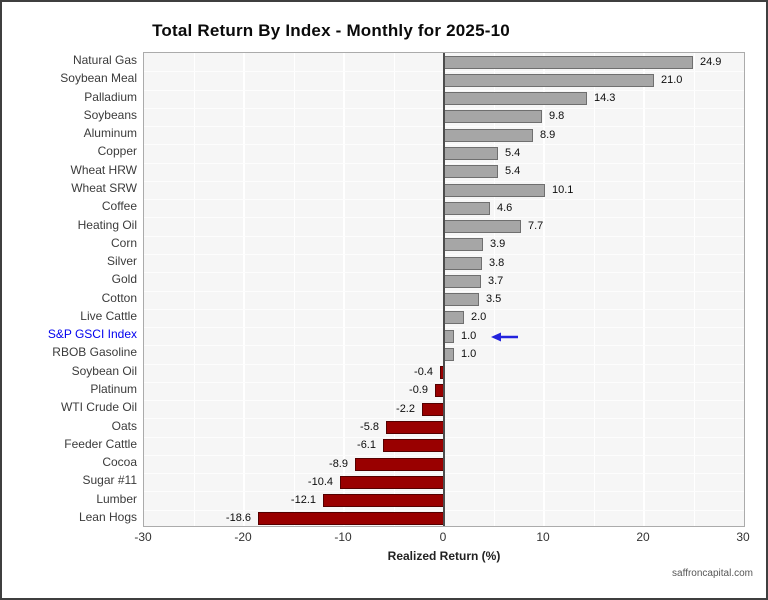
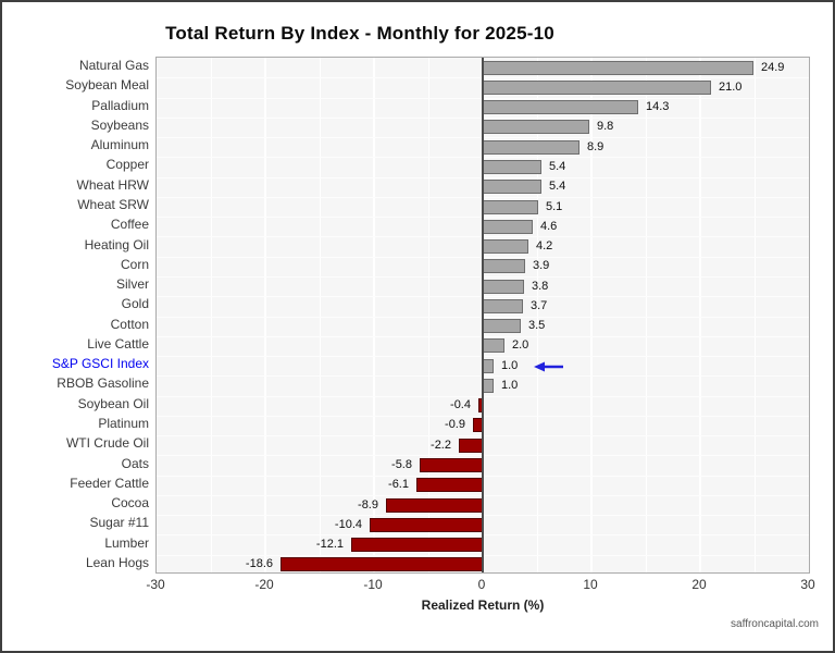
Wheat SRW: 10.1 -> 5.1
Heating Oil: 7.7 -> 4.2
